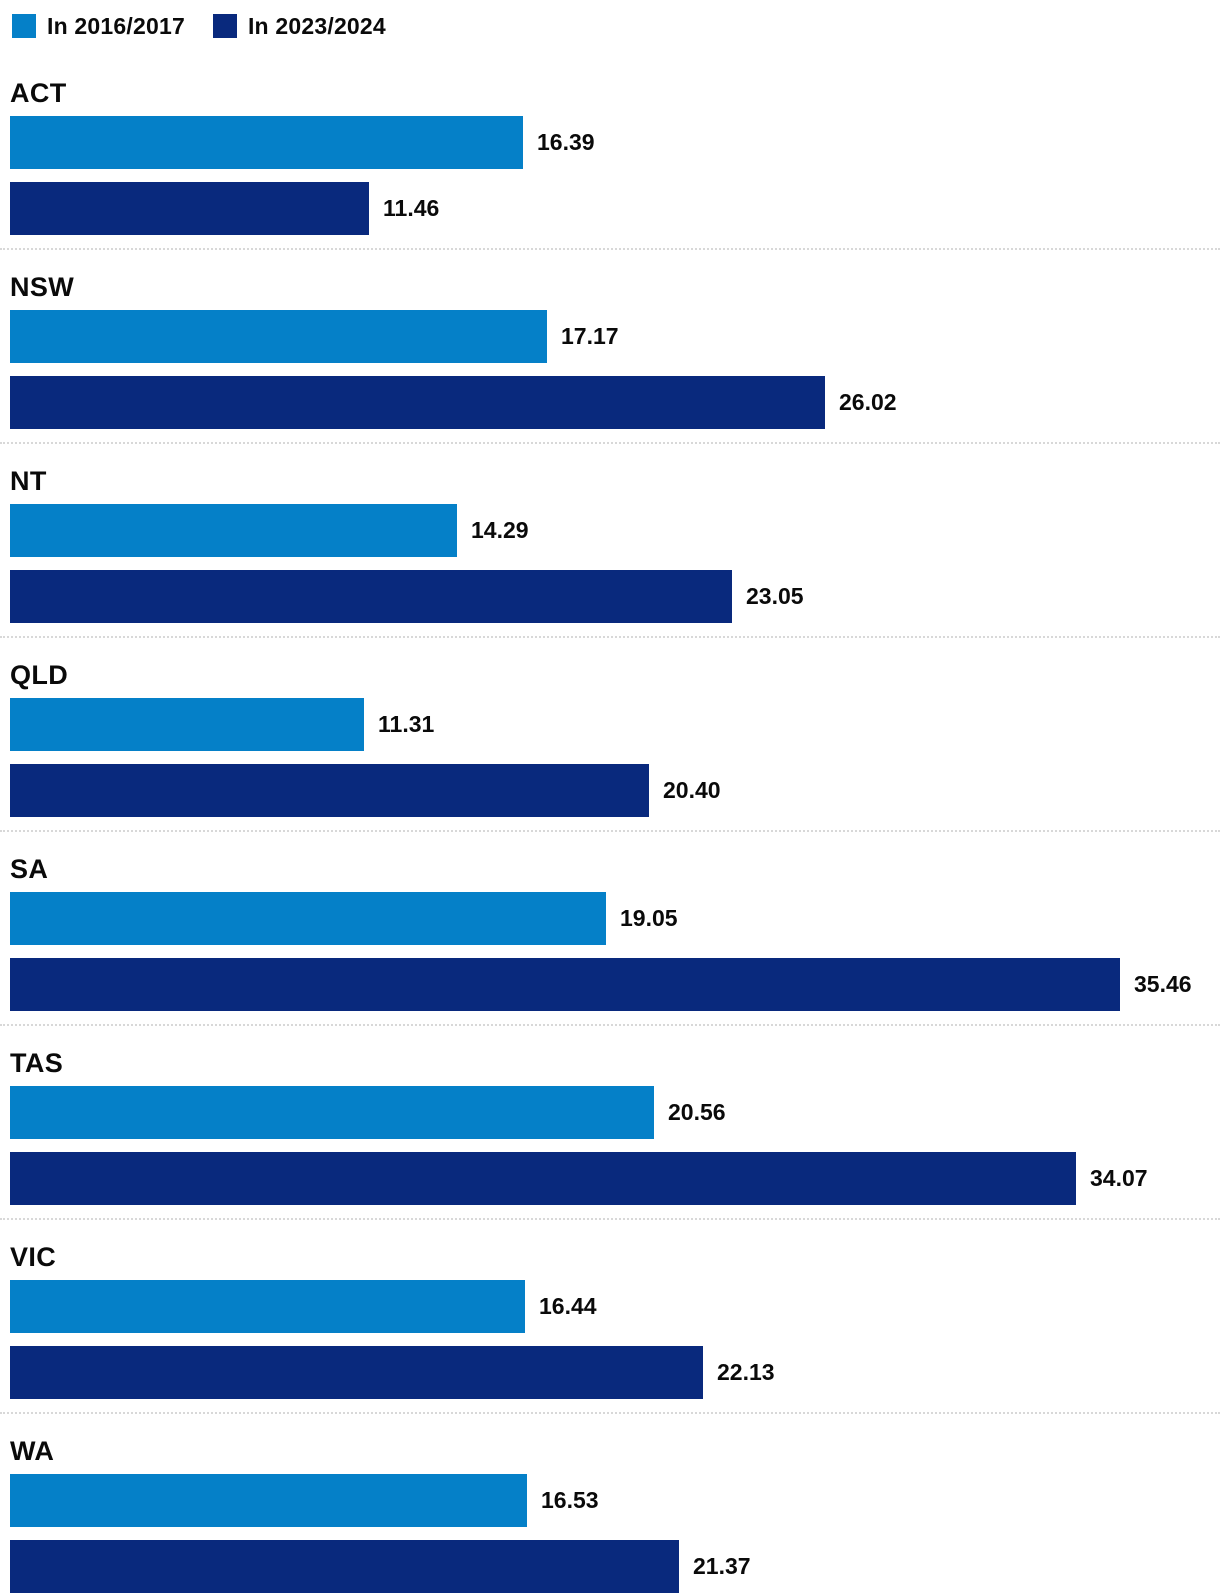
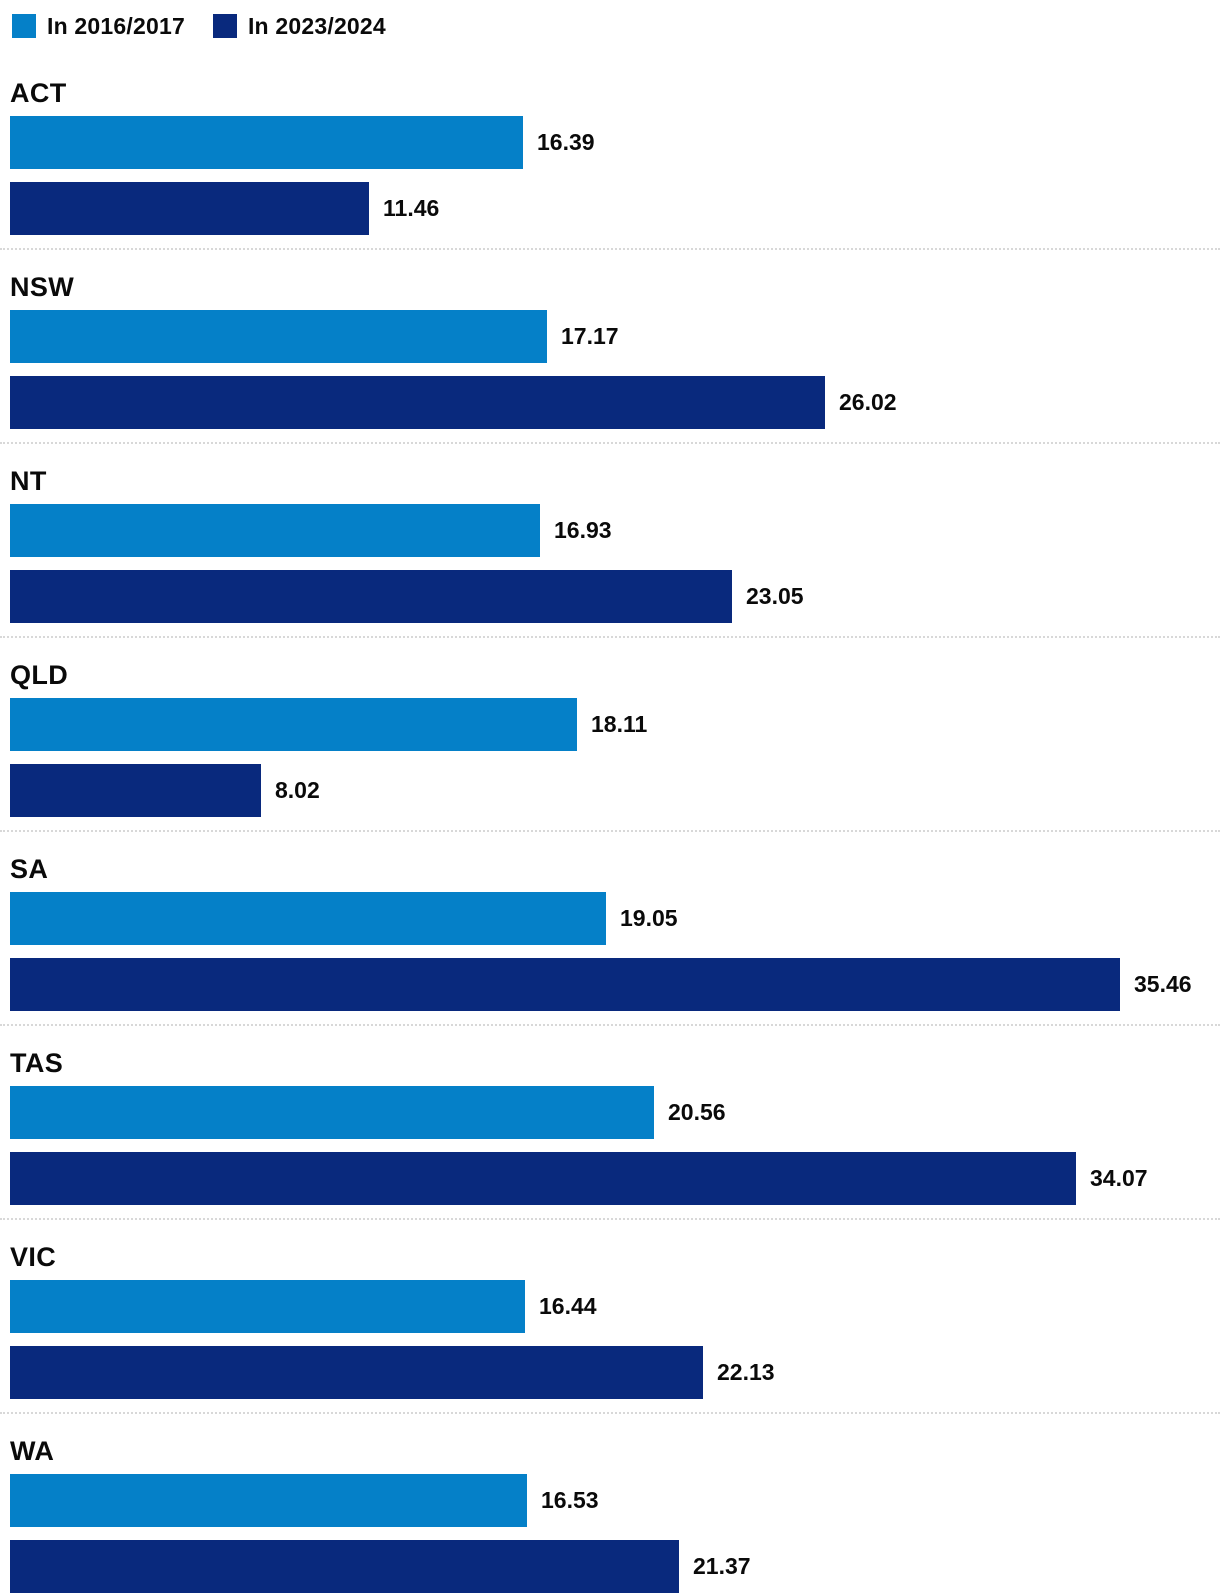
In 2016/2017/NT: 14.29 -> 16.93
In 2016/2017/QLD: 11.31 -> 18.11
In 2023/2024/QLD: 20.40 -> 8.02
